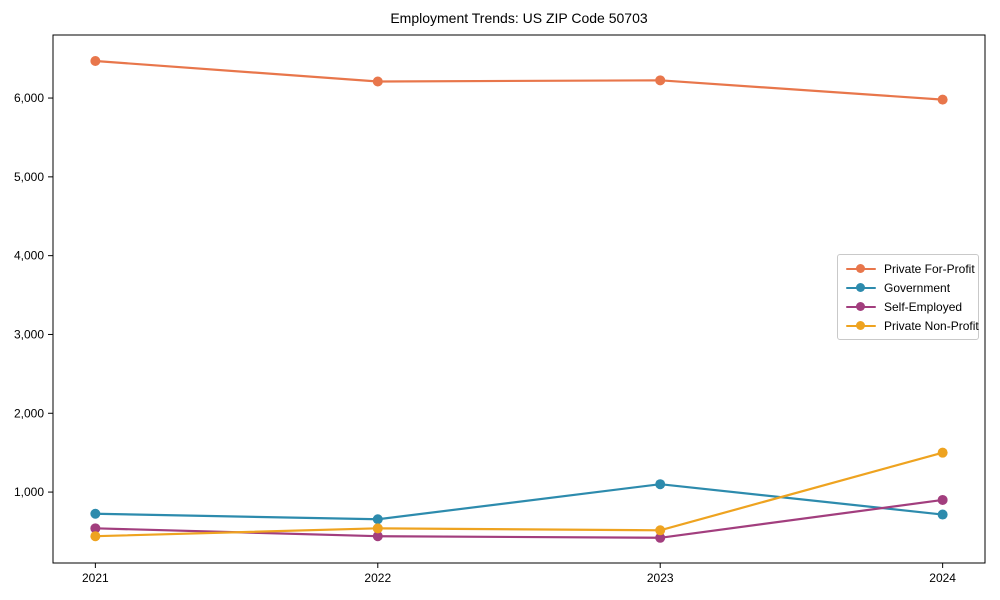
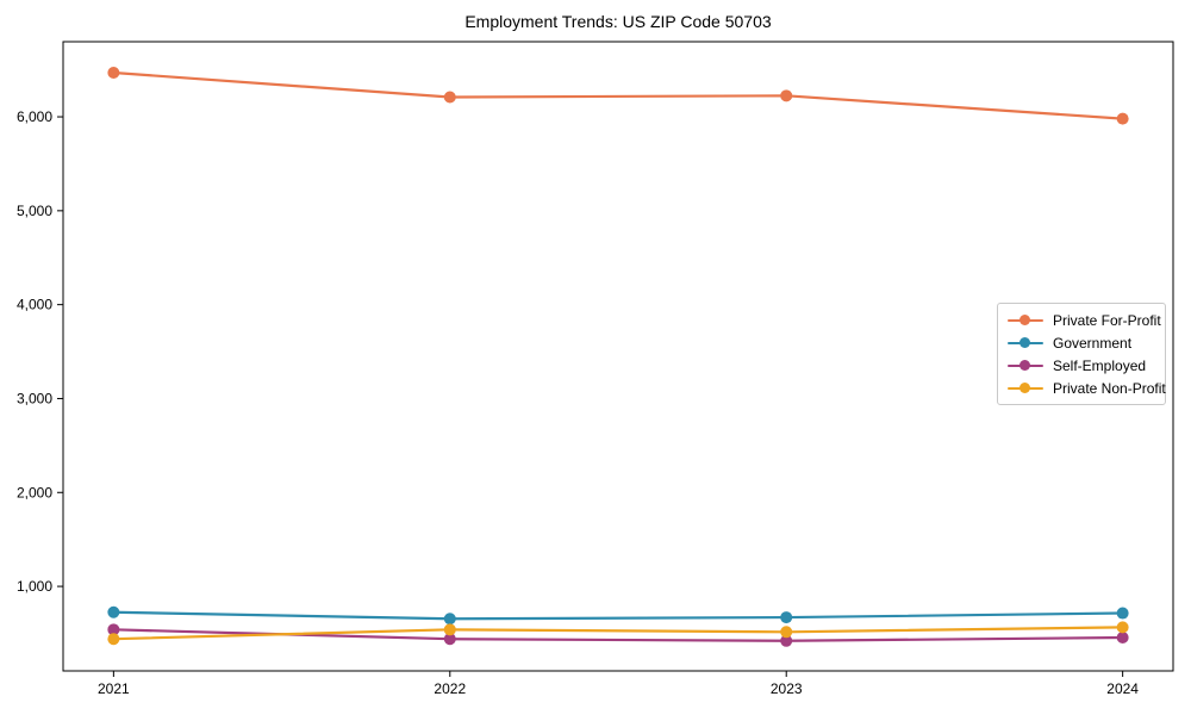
Government/2023: 1100 -> 700
Self-Employed/2024: 900 -> 500
Private Non-Profit/2024: 1500 -> 600
